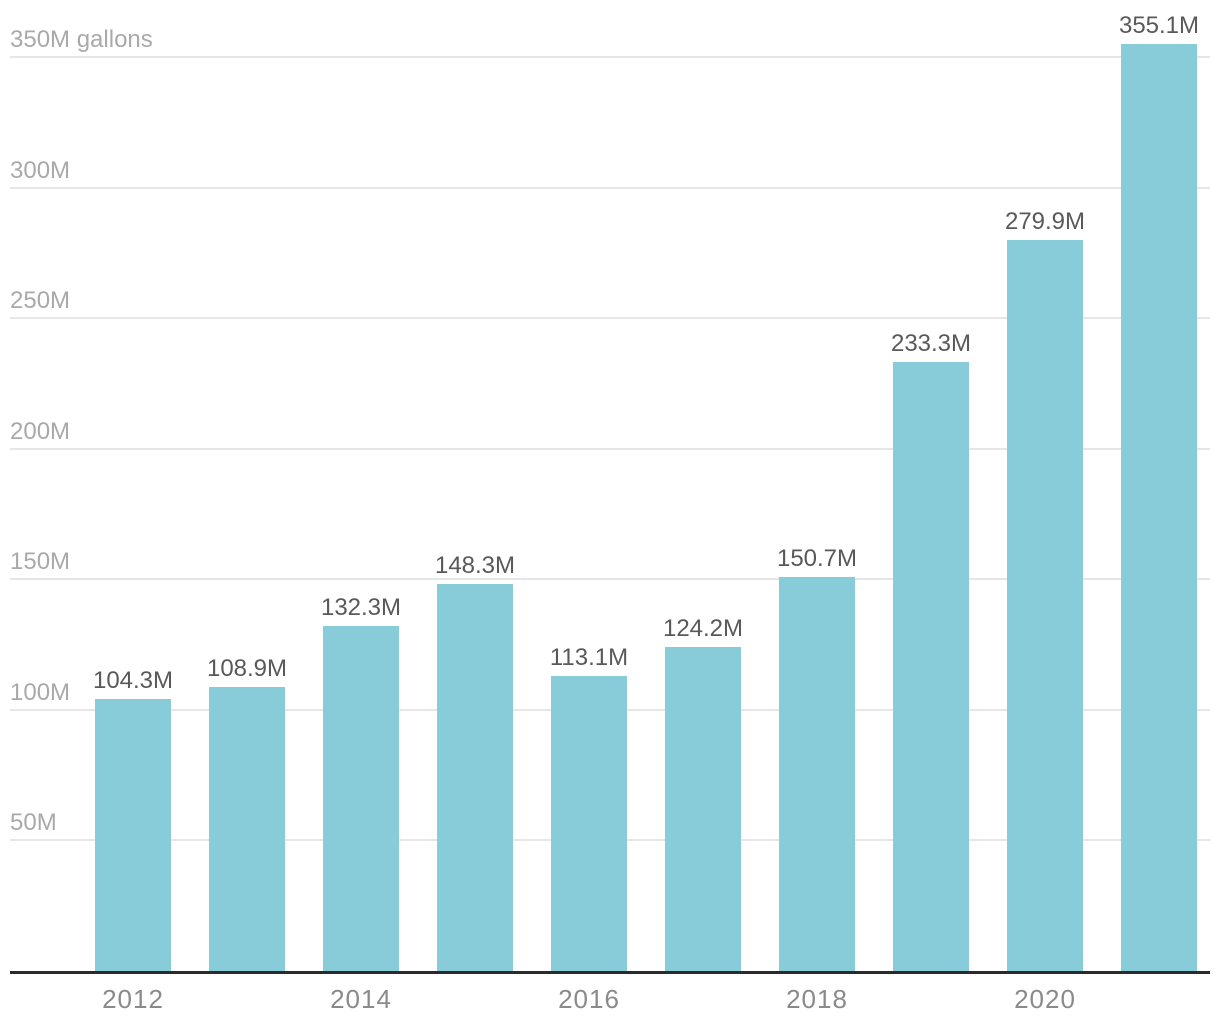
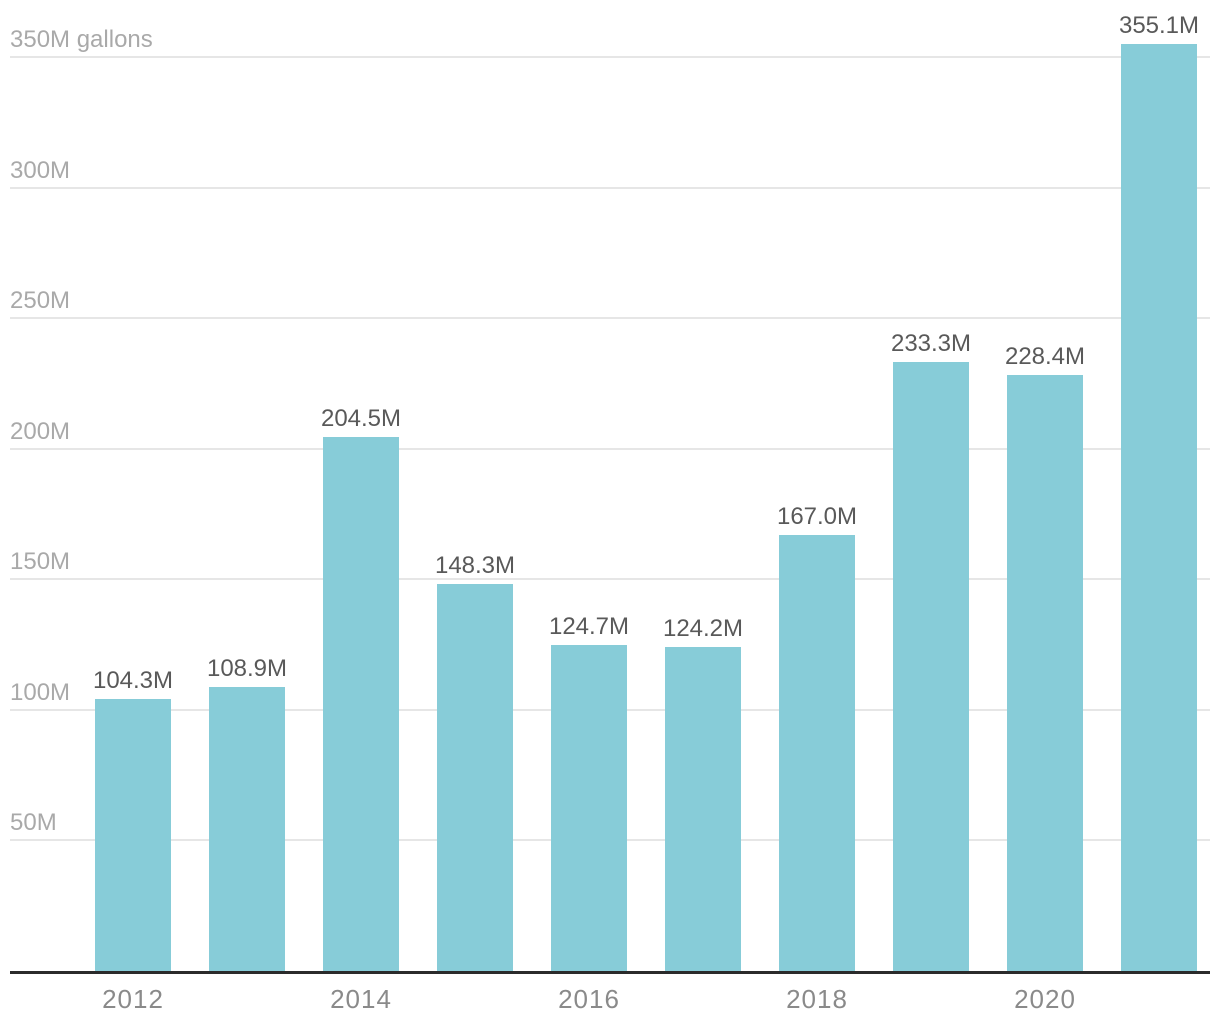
2014: 132.3M -> 204.5M
2016: 113.1M -> 124.7M
2018: 150.7M -> 167.0M
2020: 279.9M -> 228.4M
